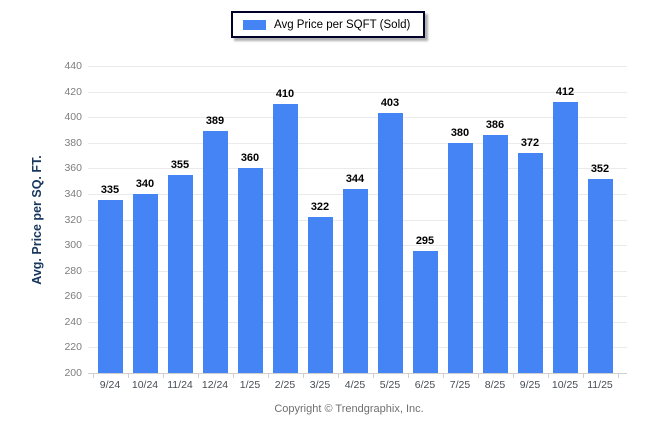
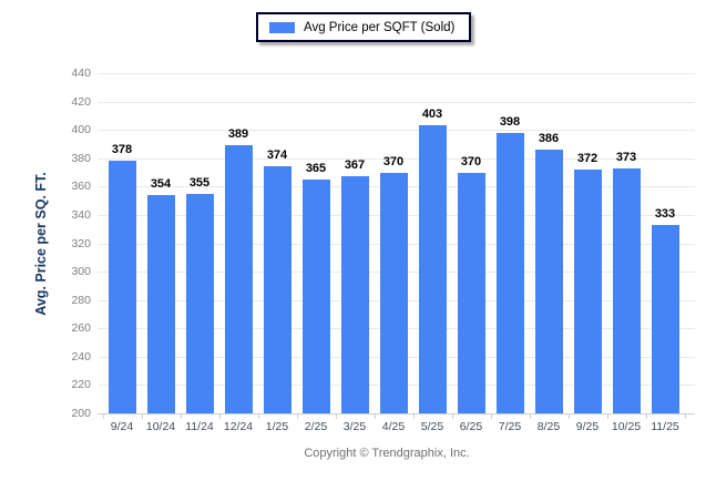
9/24: 335 -> 378
10/24: 340 -> 354
1/25: 360 -> 374
2/25: 410 -> 365
3/25: 322 -> 367
4/25: 344 -> 370
6/25: 295 -> 370
7/25: 380 -> 398
10/25: 412 -> 373
11/25: 352 -> 333
